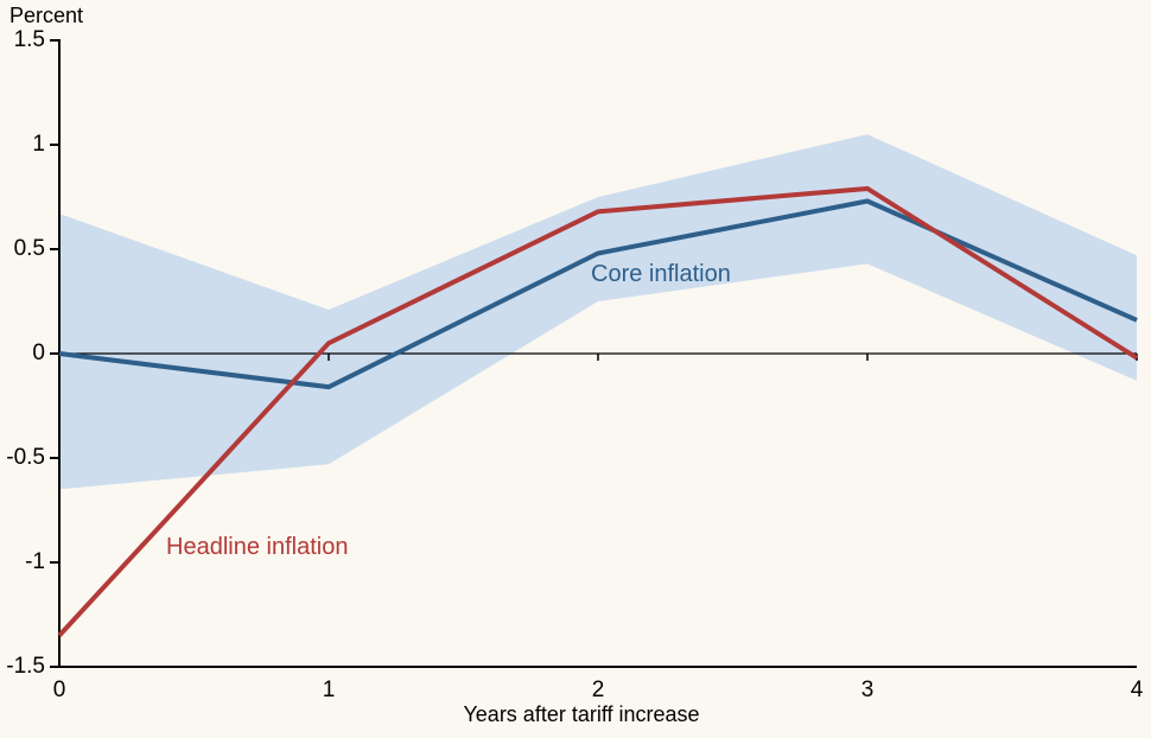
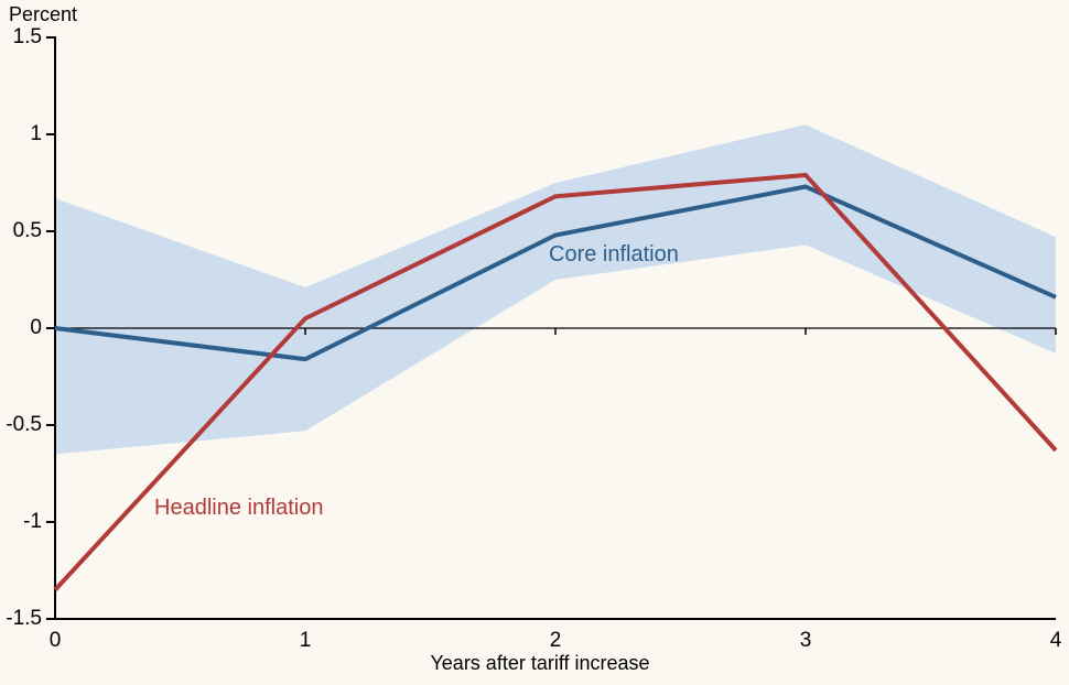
Headline inflation/4: -0.02 -> -0.63
